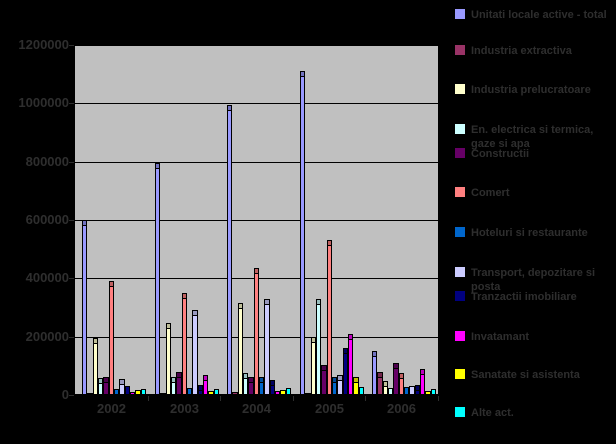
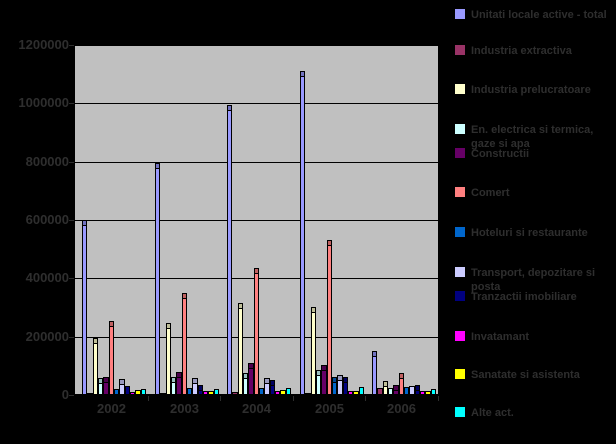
Comert/2002: 390000 -> 250000
Transport, depozitare si posta/2003: 290000 -> 60000
Invatamant/2003: 70000 -> 10000
Constructii/2004: 60000 -> 110000
Hoteluri si restaurante/2004: 60000 -> 20000
Transport, depozitare si posta/2004: 330000 -> 60000
Industria prelucratoare/2005: 200000 -> 300000
En. electrica si termica, gaze si apa/2005: 330000 -> 90000
Tranzactii imobiliare/2005: 160000 -> 60000
Invatamant/2005: 210000 -> 10000
Sanatate si asistenta/2005: 60000 -> 20000
Industria extractiva/2006: 80000 -> 20000
Constructii/2006: 110000 -> 30000
Invatamant/2006: 90000 -> 10000
